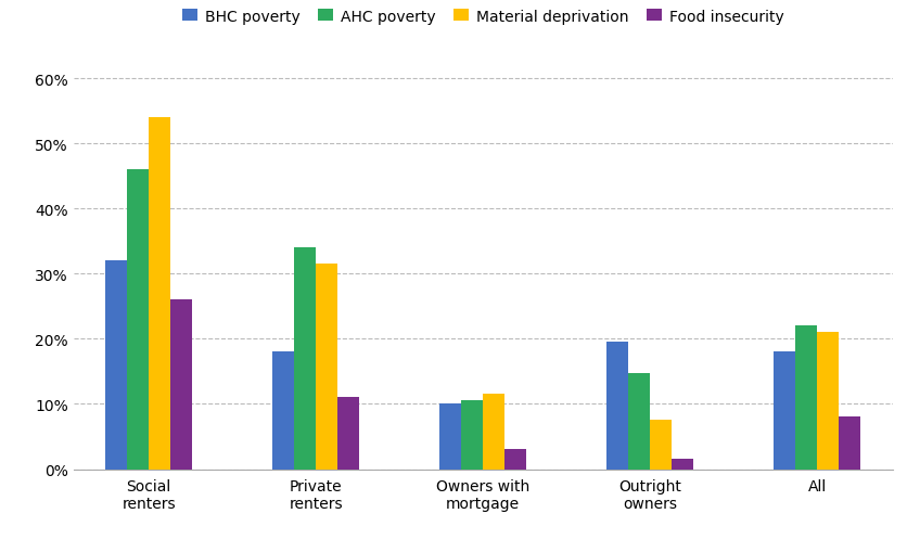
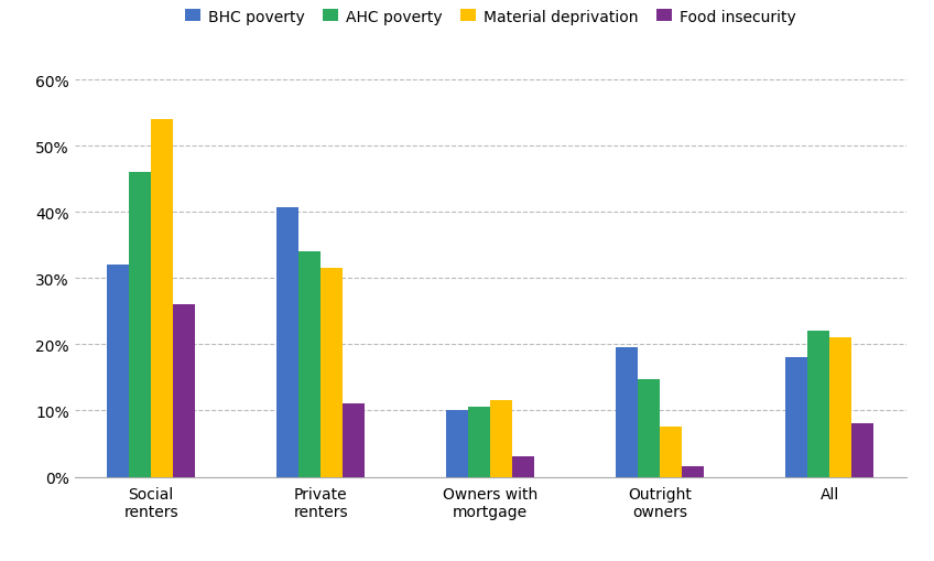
BHC poverty/Private renters: 18.0% -> 40.8%
